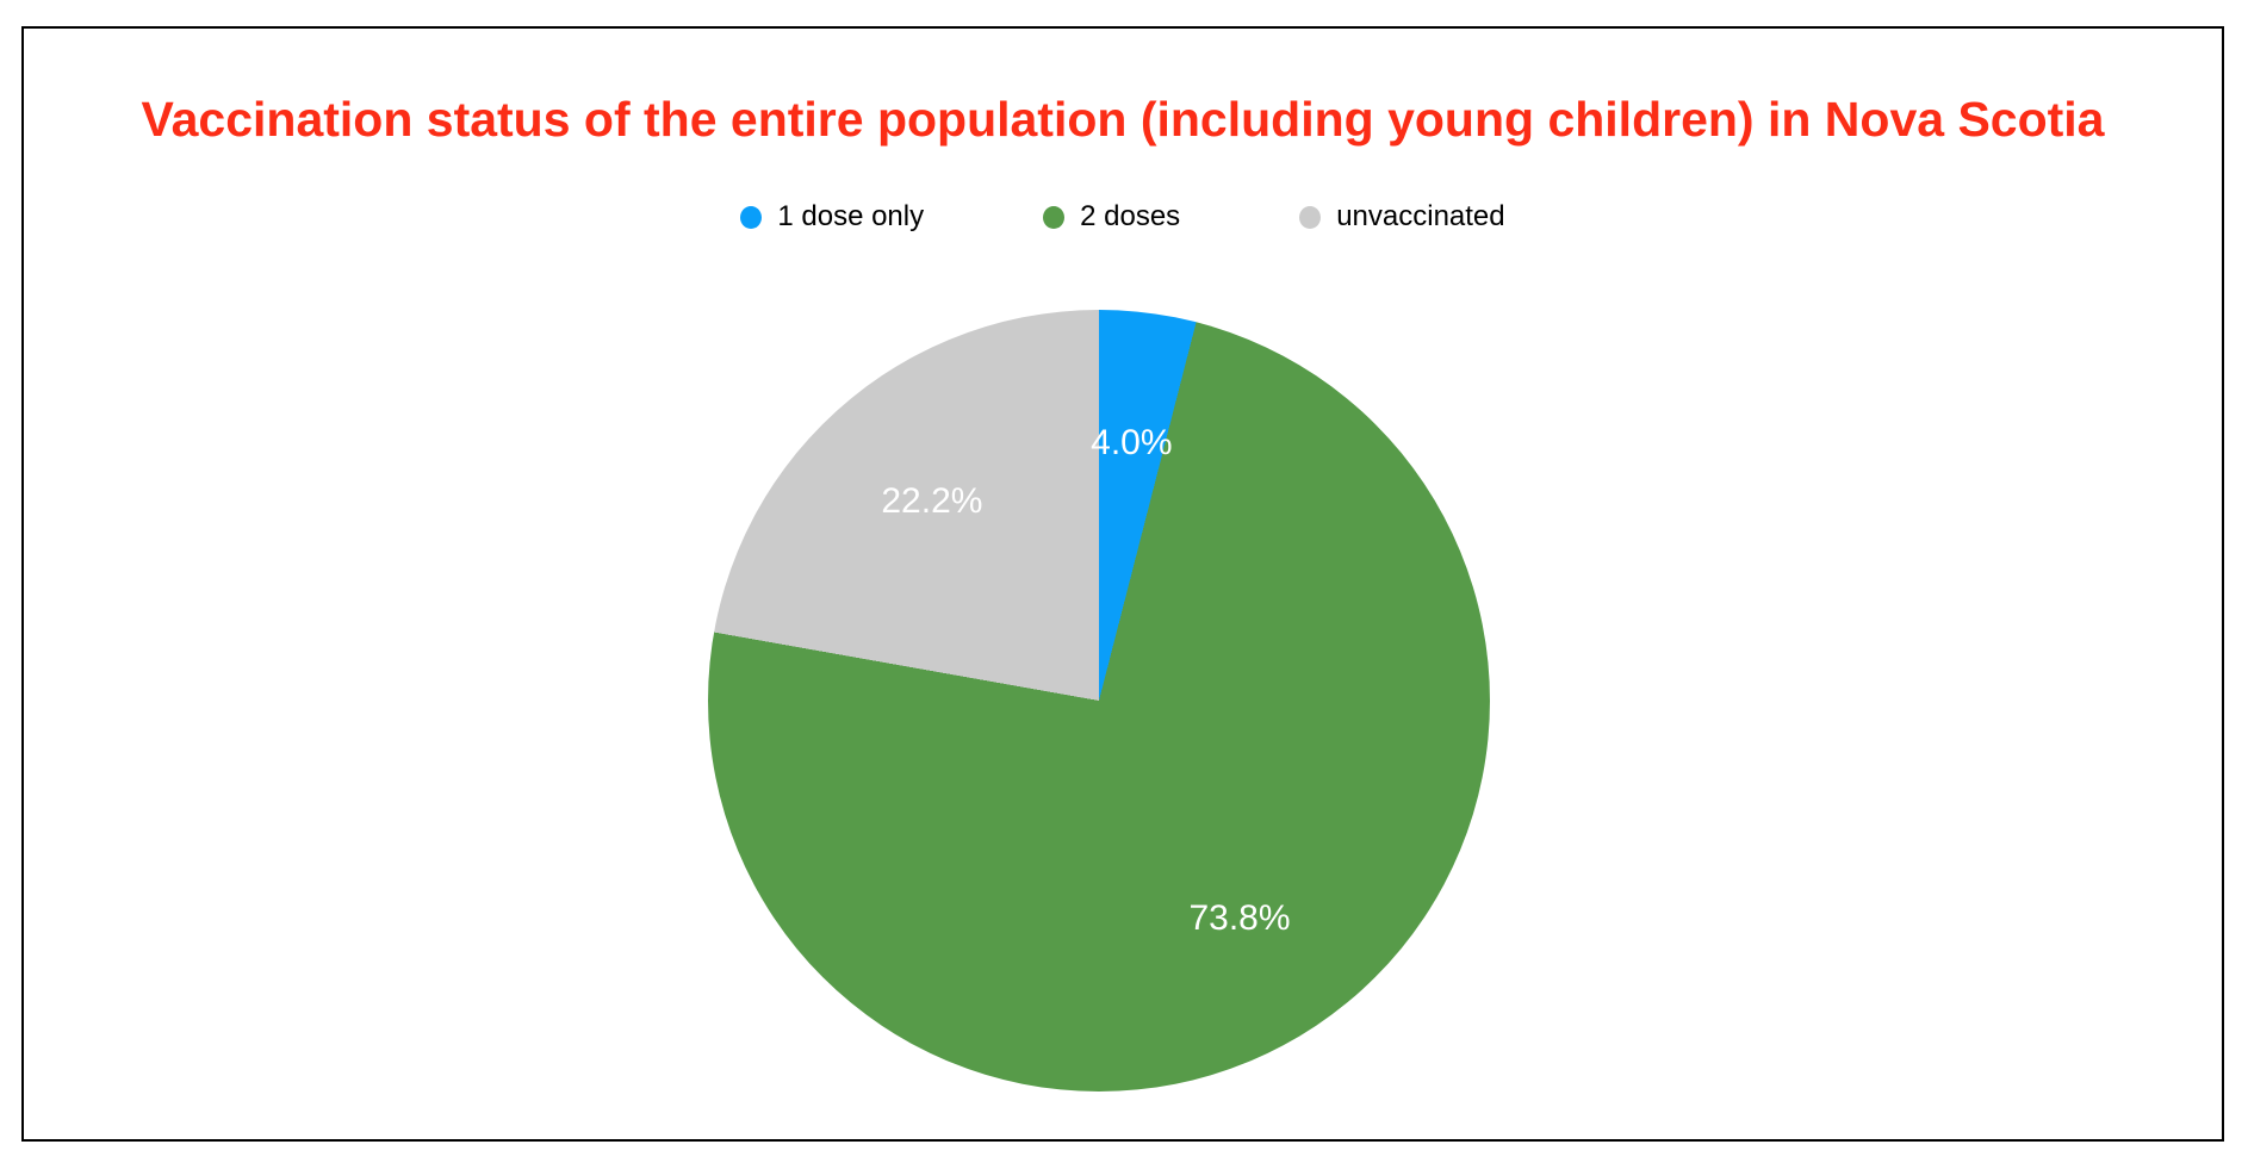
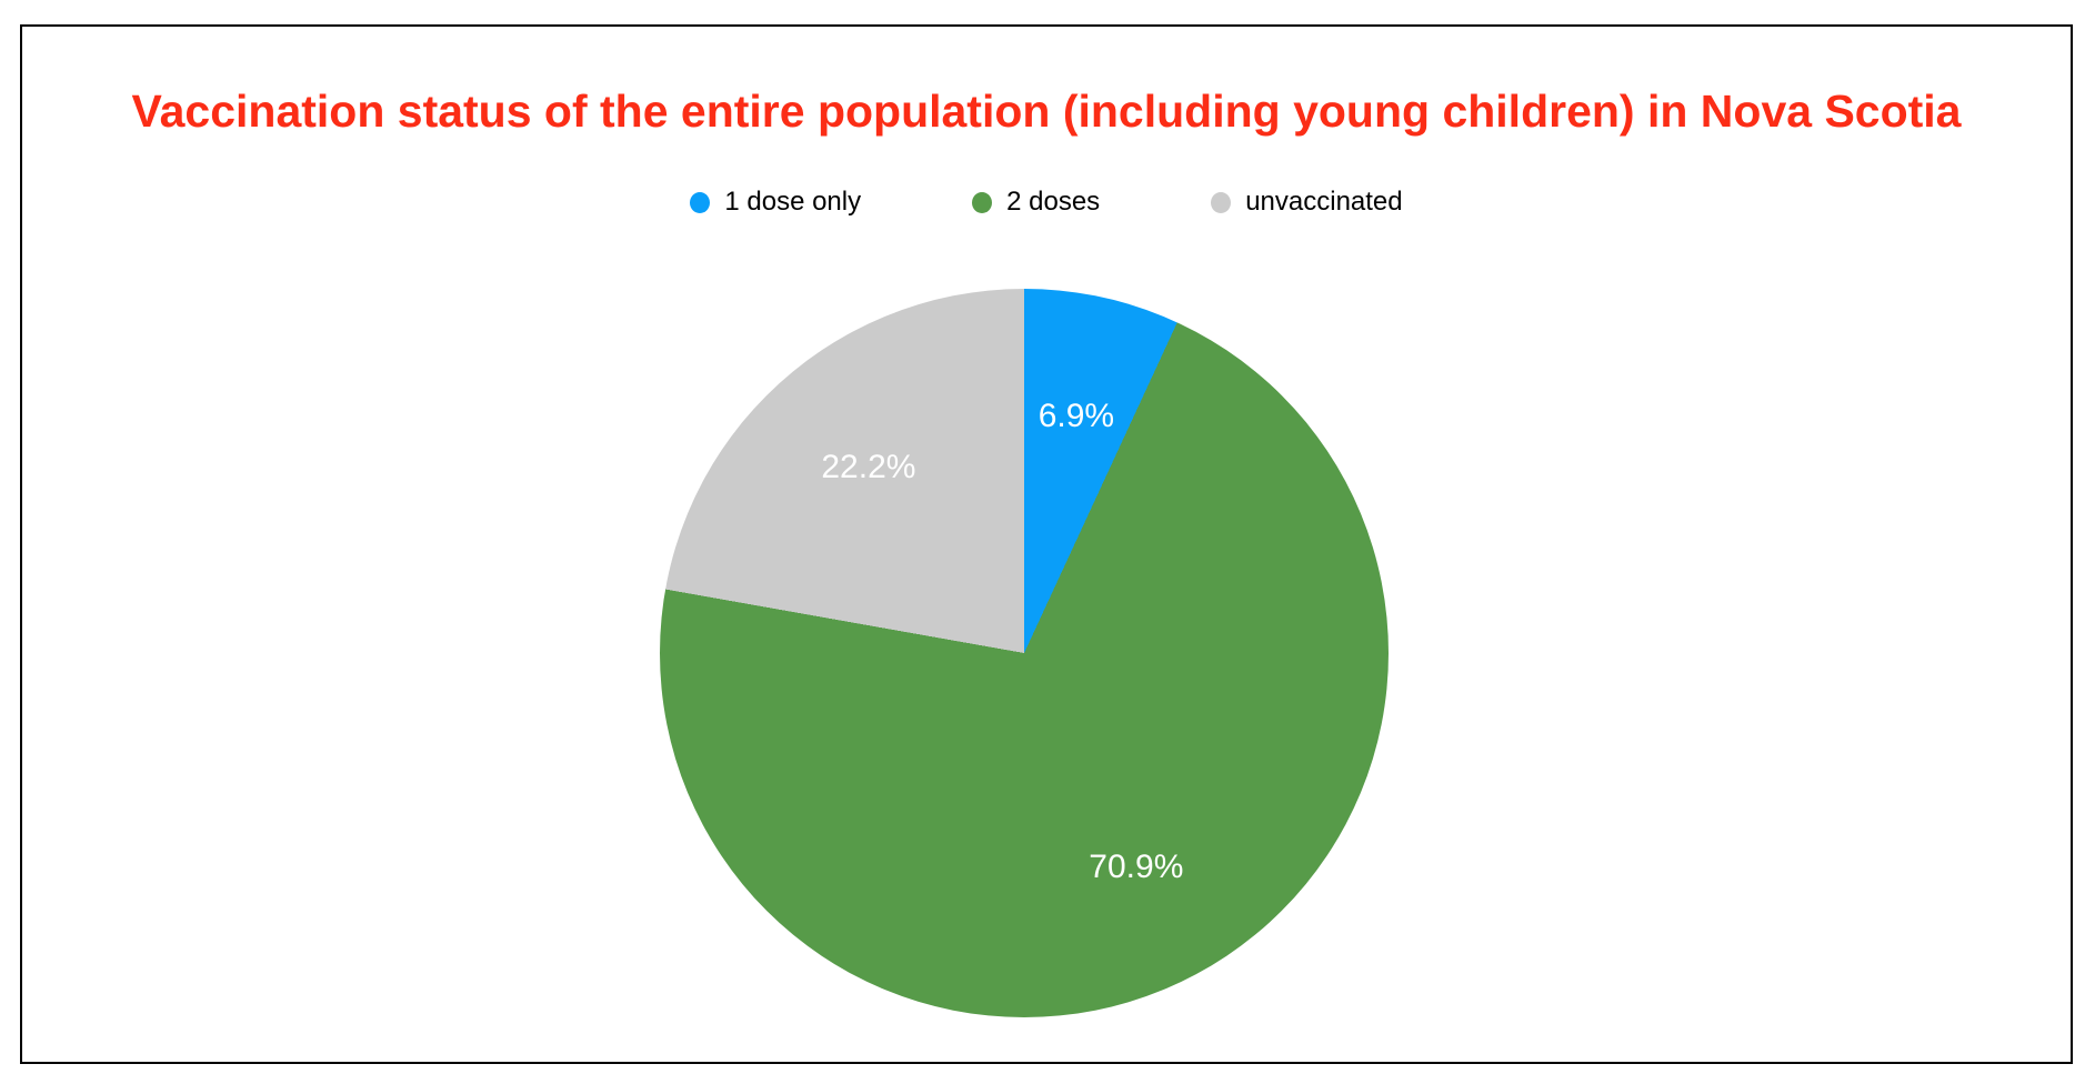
1 dose only: 4.0% -> 6.9%
2 doses: 73.8% -> 70.9%
